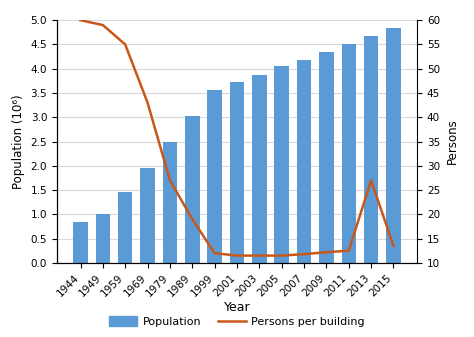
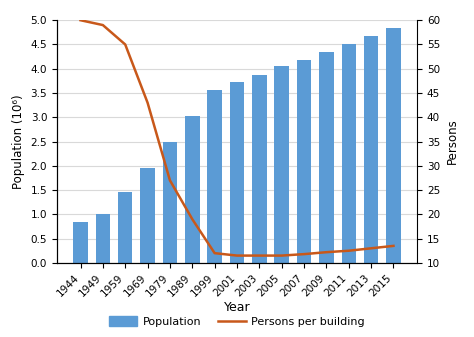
Persons per building/2013: 27.0 -> 13.0
